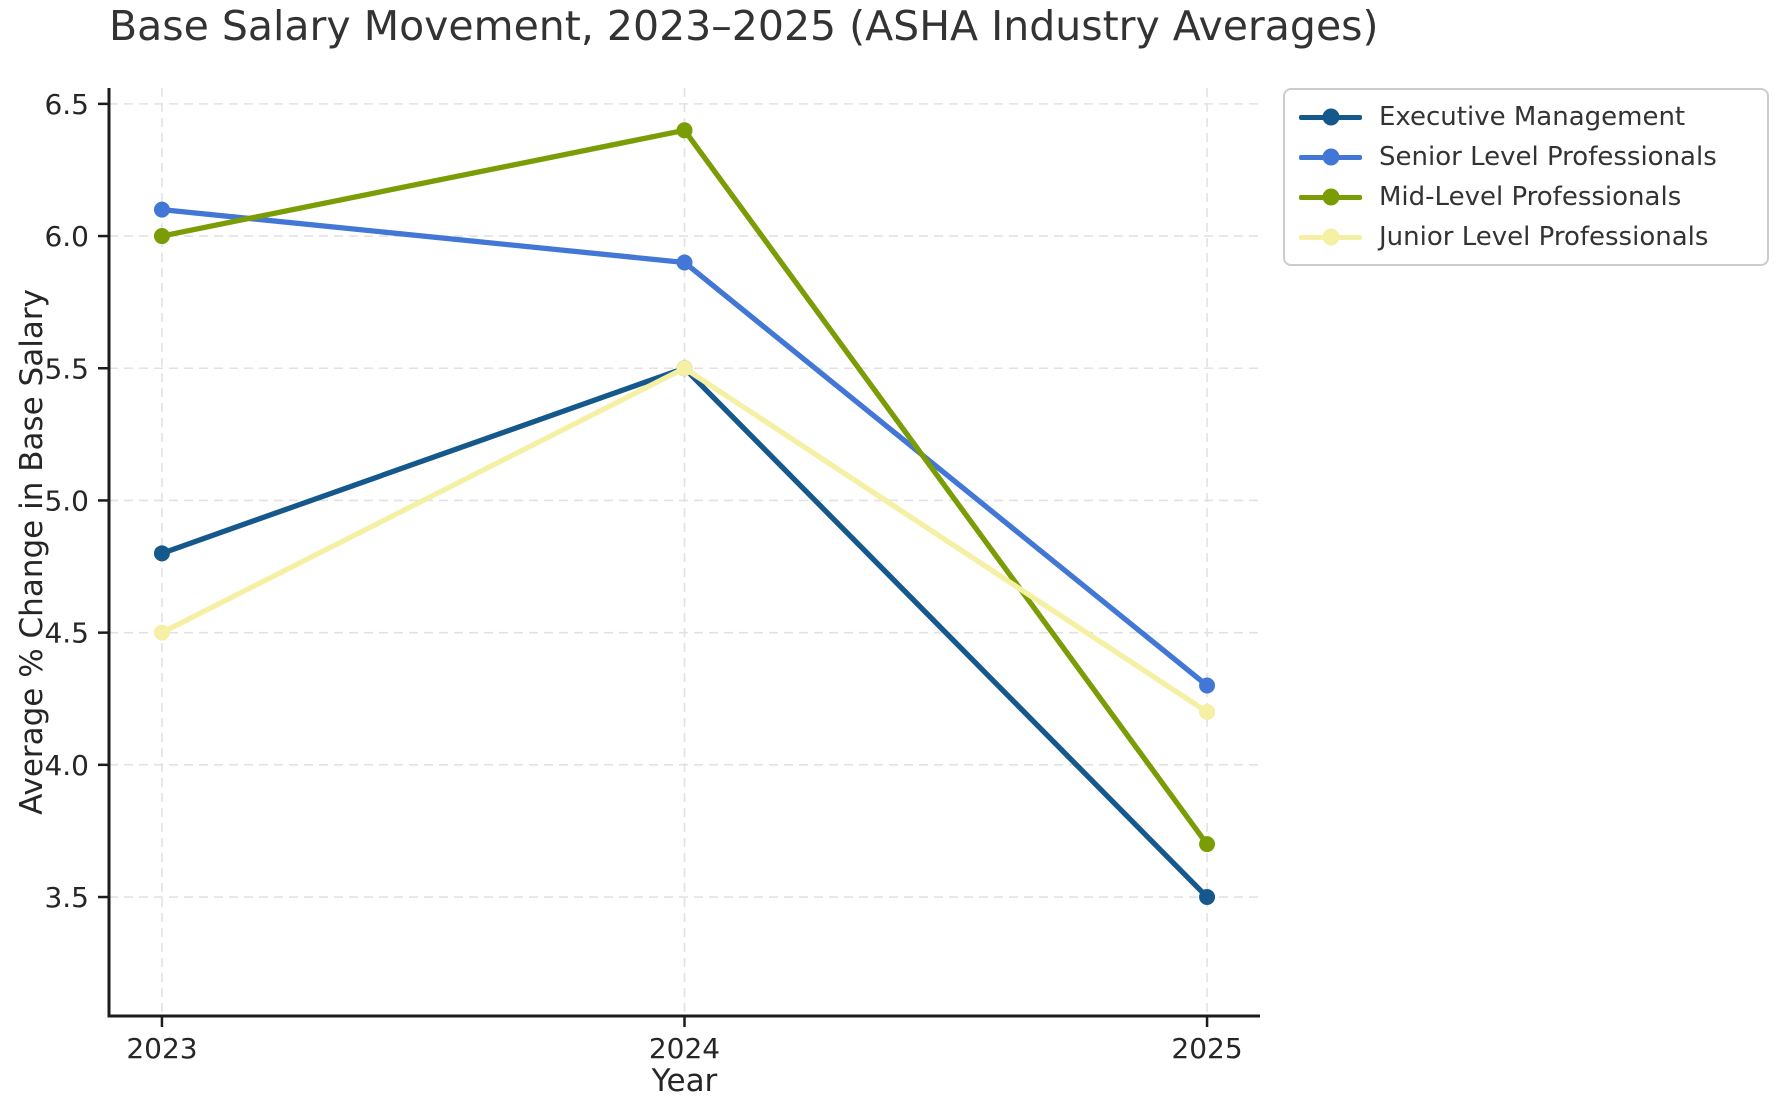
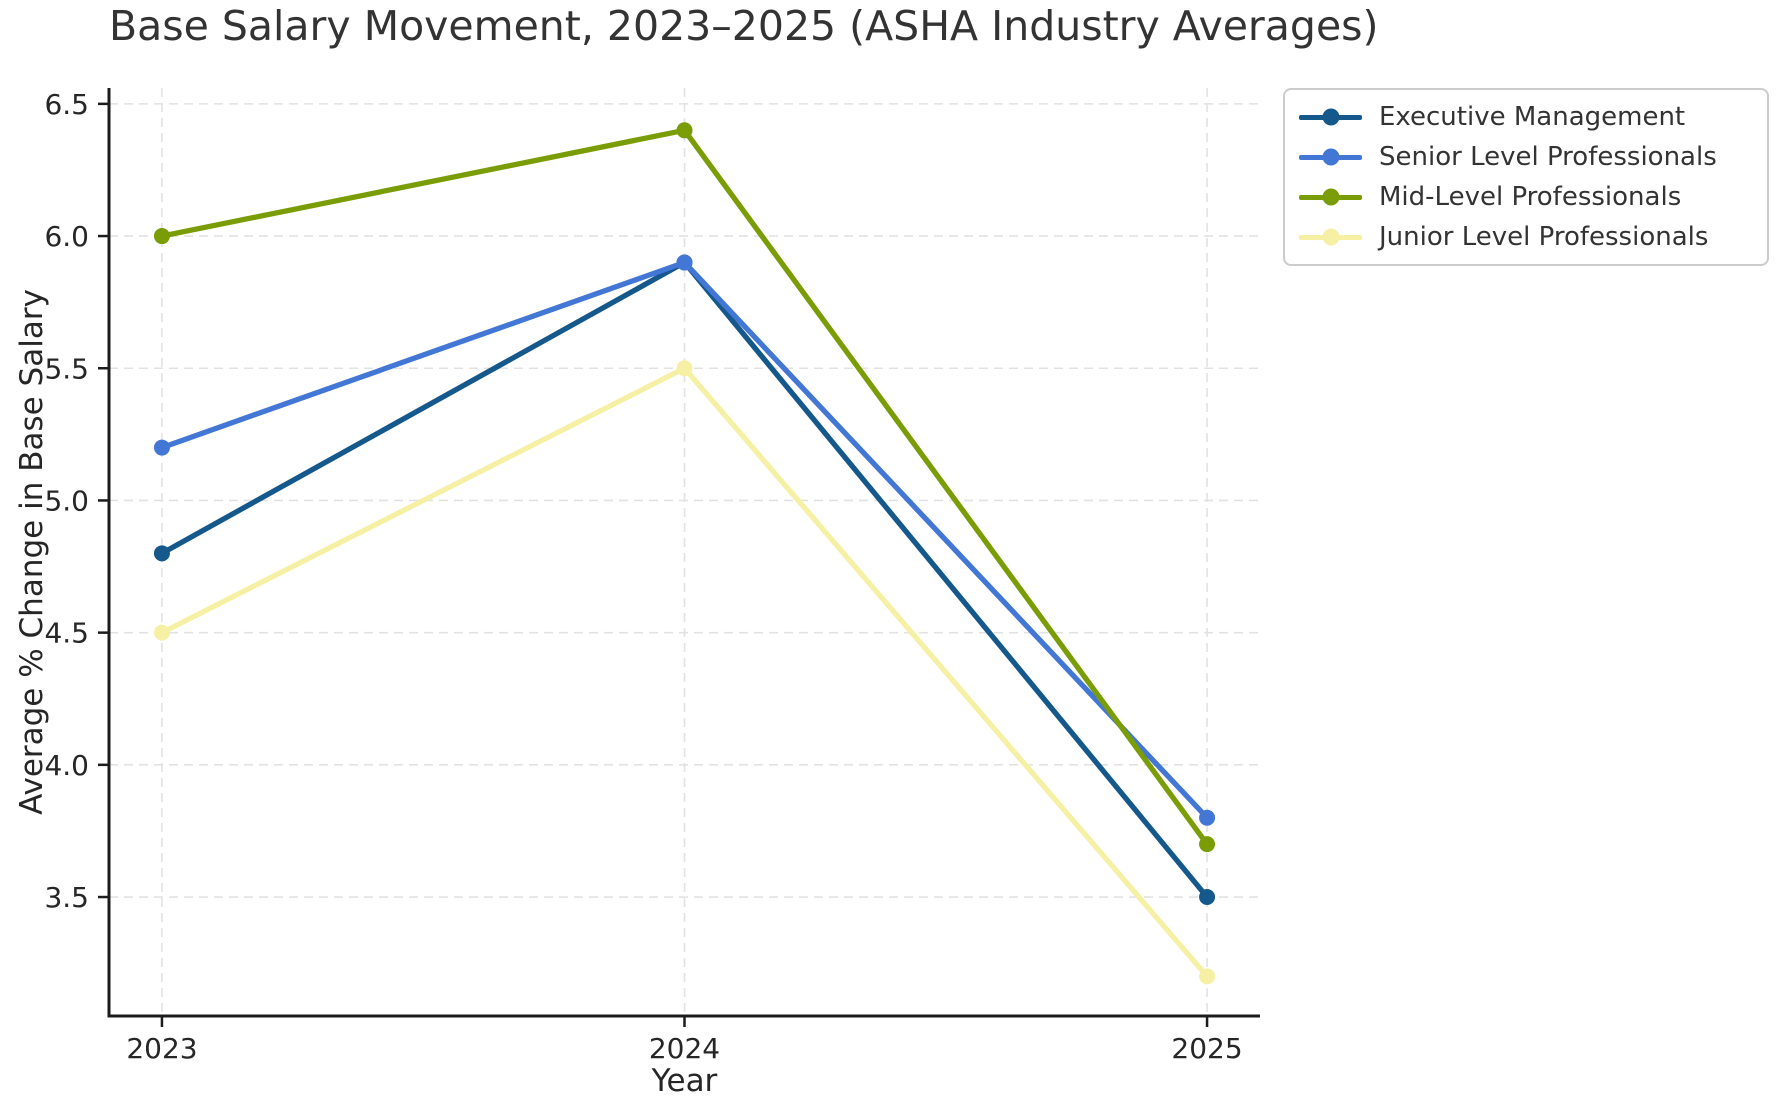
Senior Level Professionals/2023: 6.1 -> 5.2
Executive Management/2024: 5.5 -> 5.9
Senior Level Professionals/2025: 4.3 -> 3.8
Junior Level Professionals/2025: 4.2 -> 3.2
